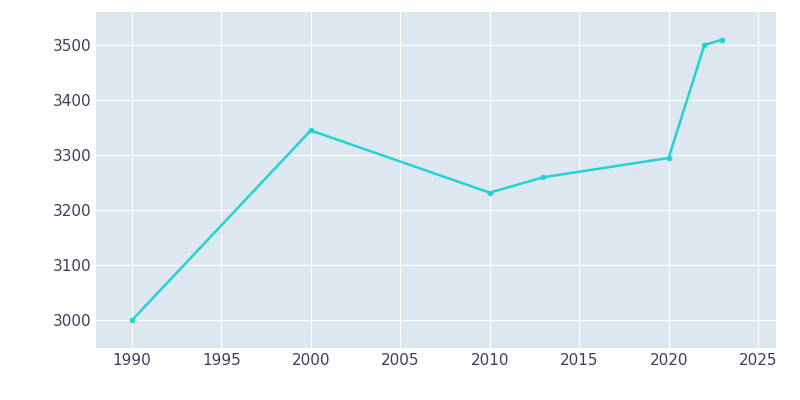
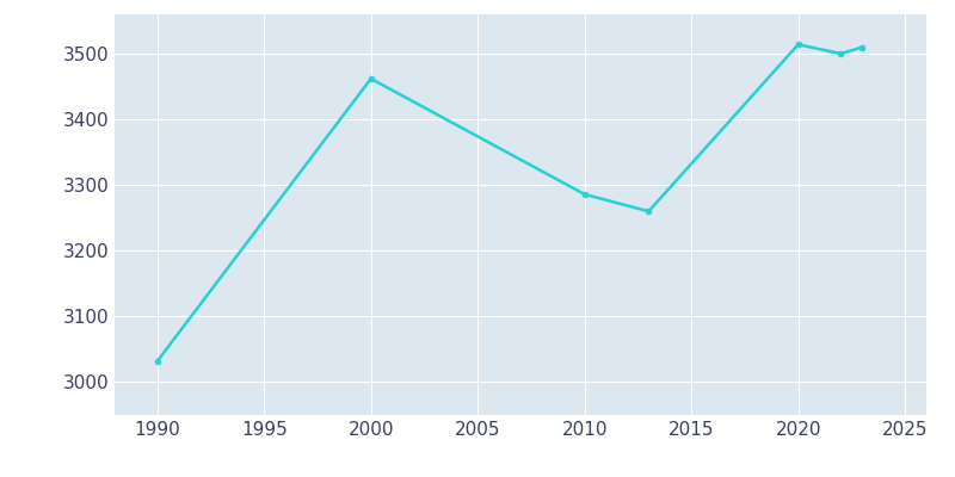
1990: 3000 -> 3032
2000: 3345 -> 3462
2010: 3232 -> 3286
2020: 3295 -> 3514
